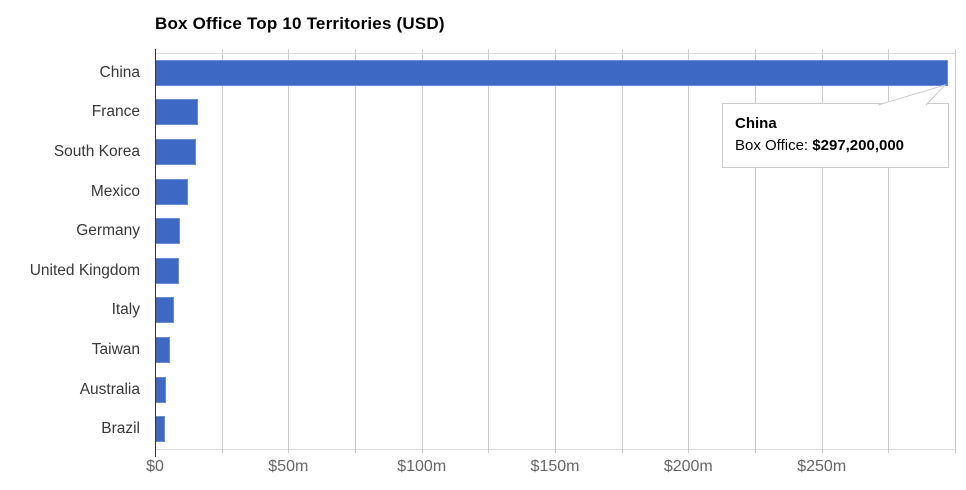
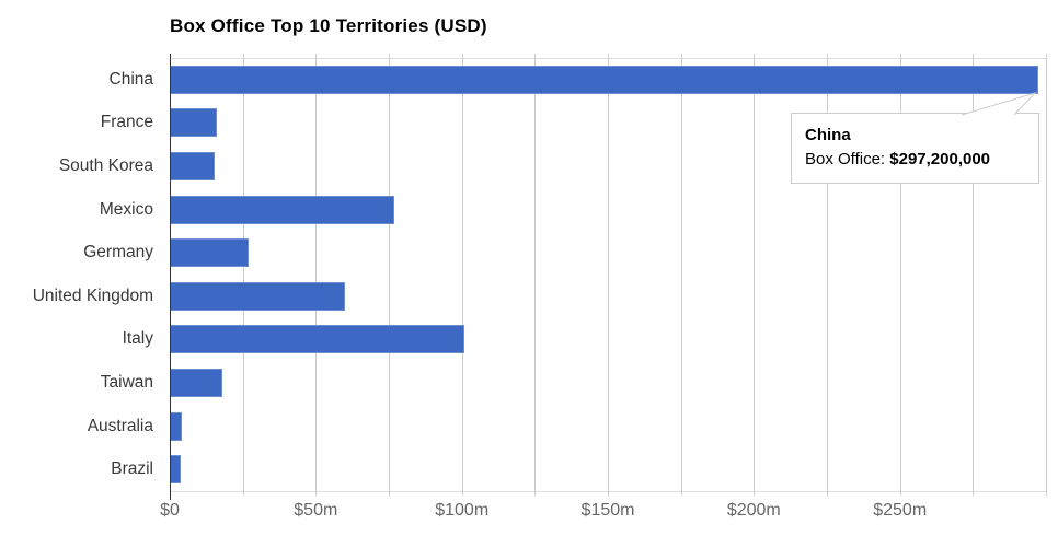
Mexico: $12m -> $77m
Germany: $9m -> $27m
United Kingdom: $9m -> $60m
Italy: $7m -> $101m
Taiwan: $6m -> $18m
